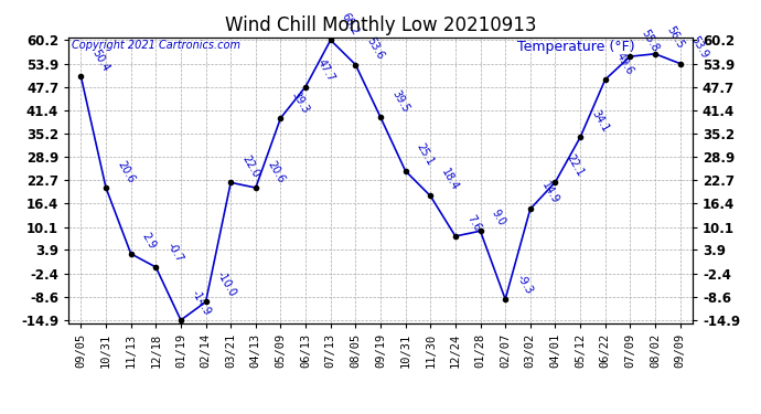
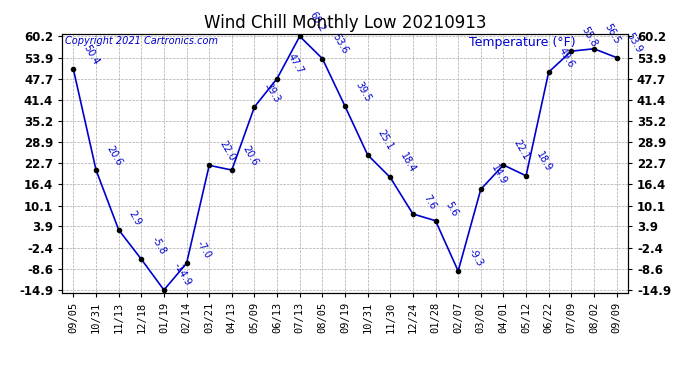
12/18: -0.7 -> -5.8
02/14: -10.0 -> -7.0
01/28: 9.0 -> 5.6
05/12: 34.1 -> 18.9
